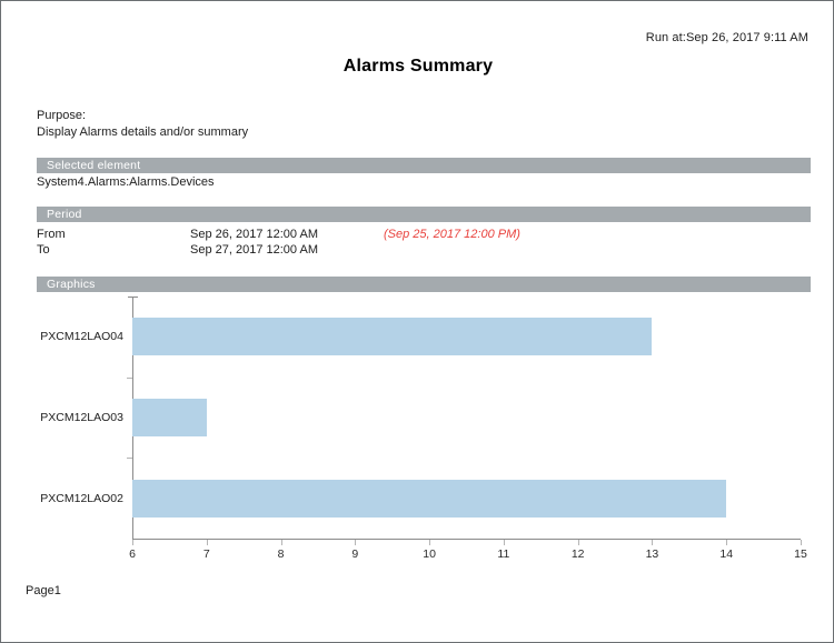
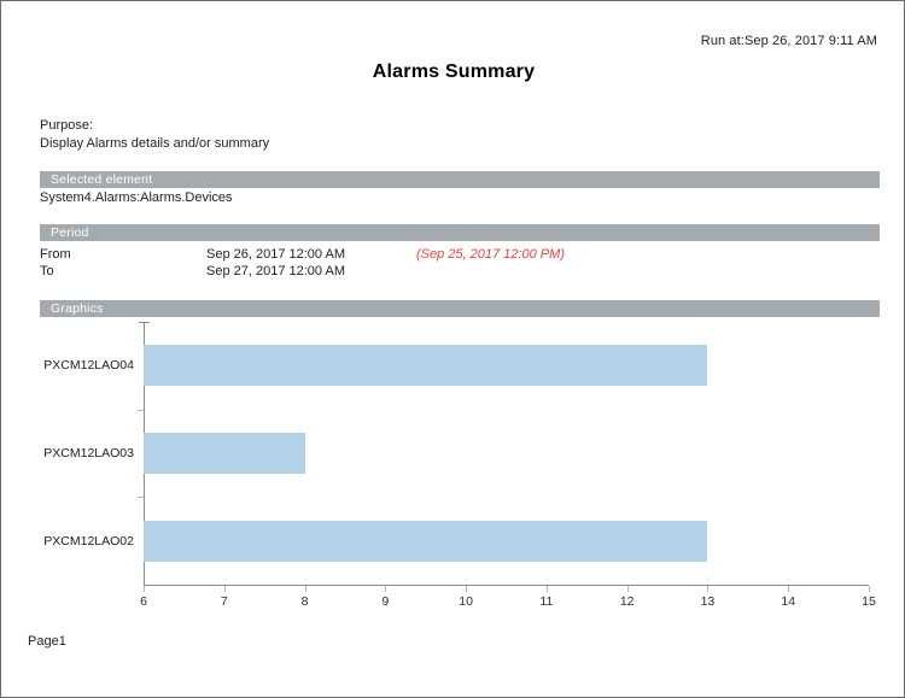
PXCM12LAO03: 7 -> 8
PXCM12LAO02: 14 -> 13
